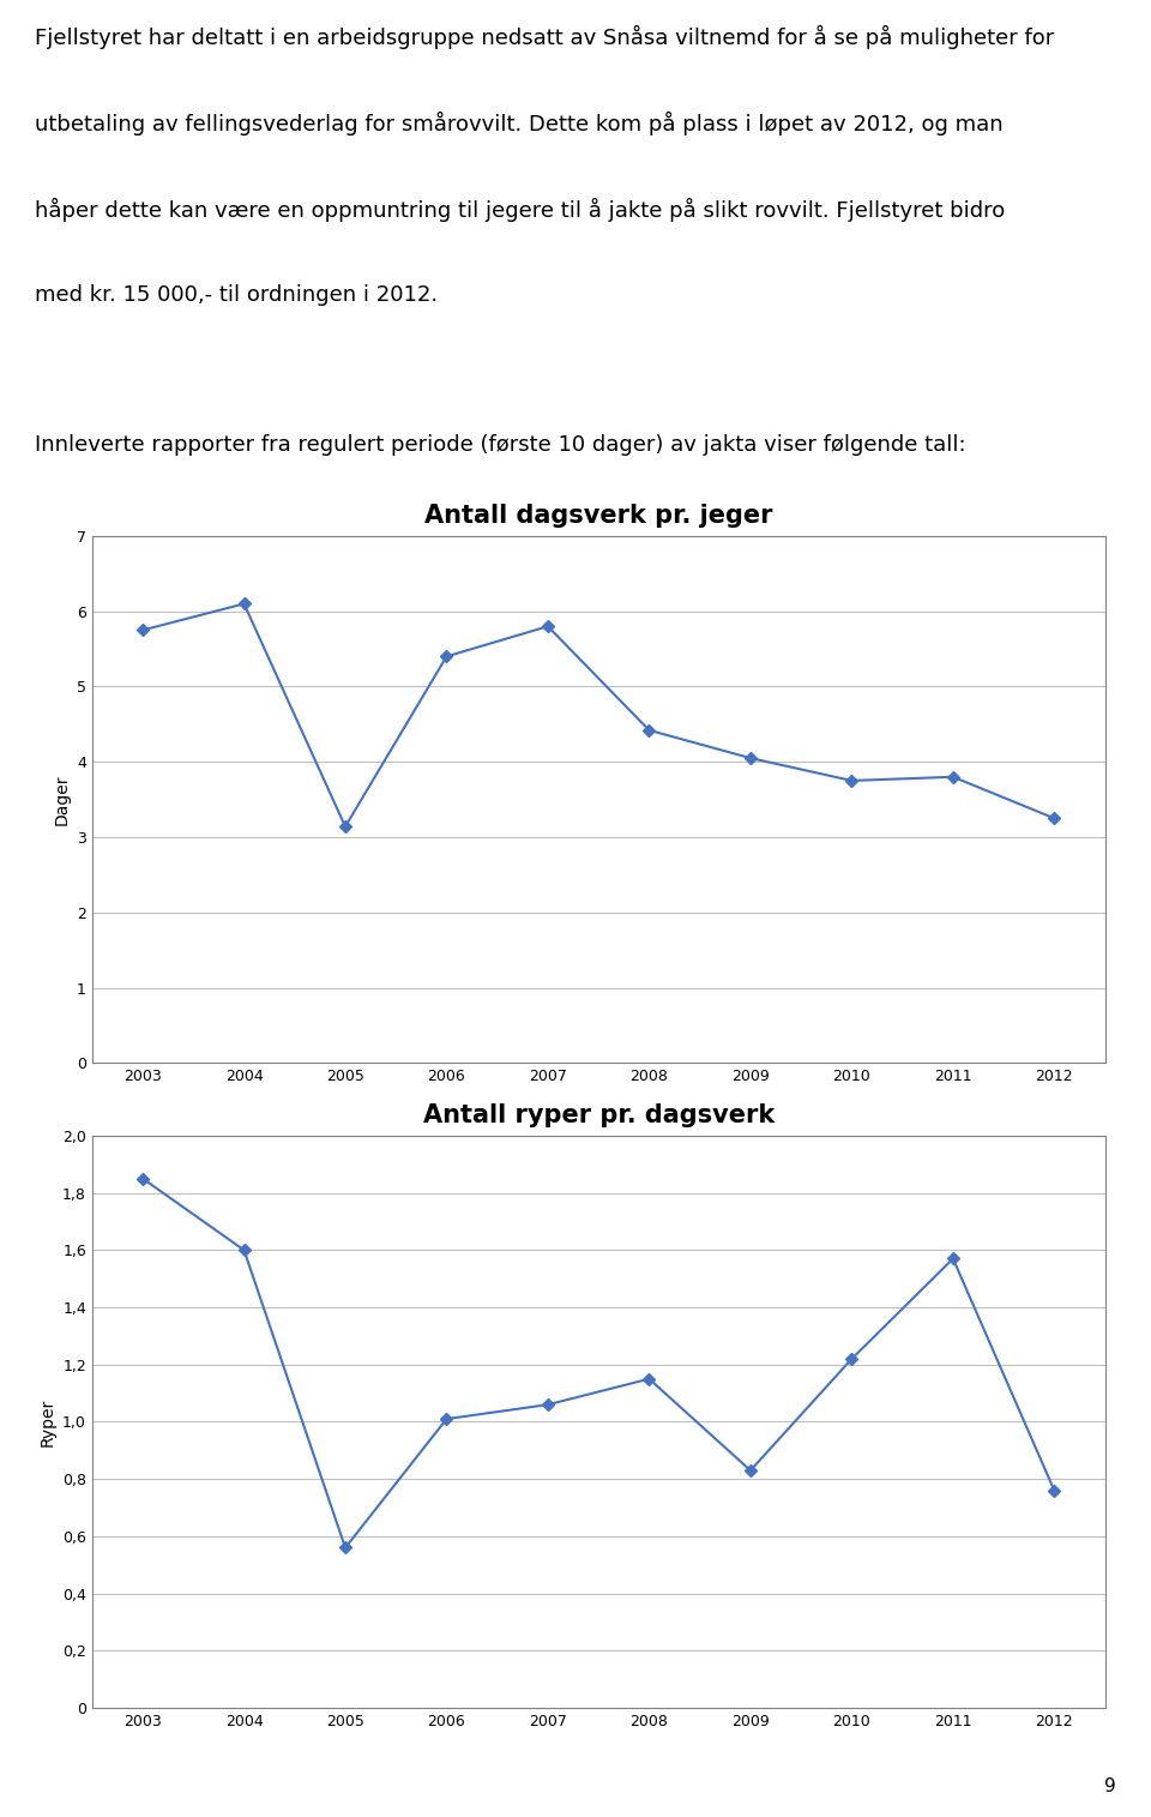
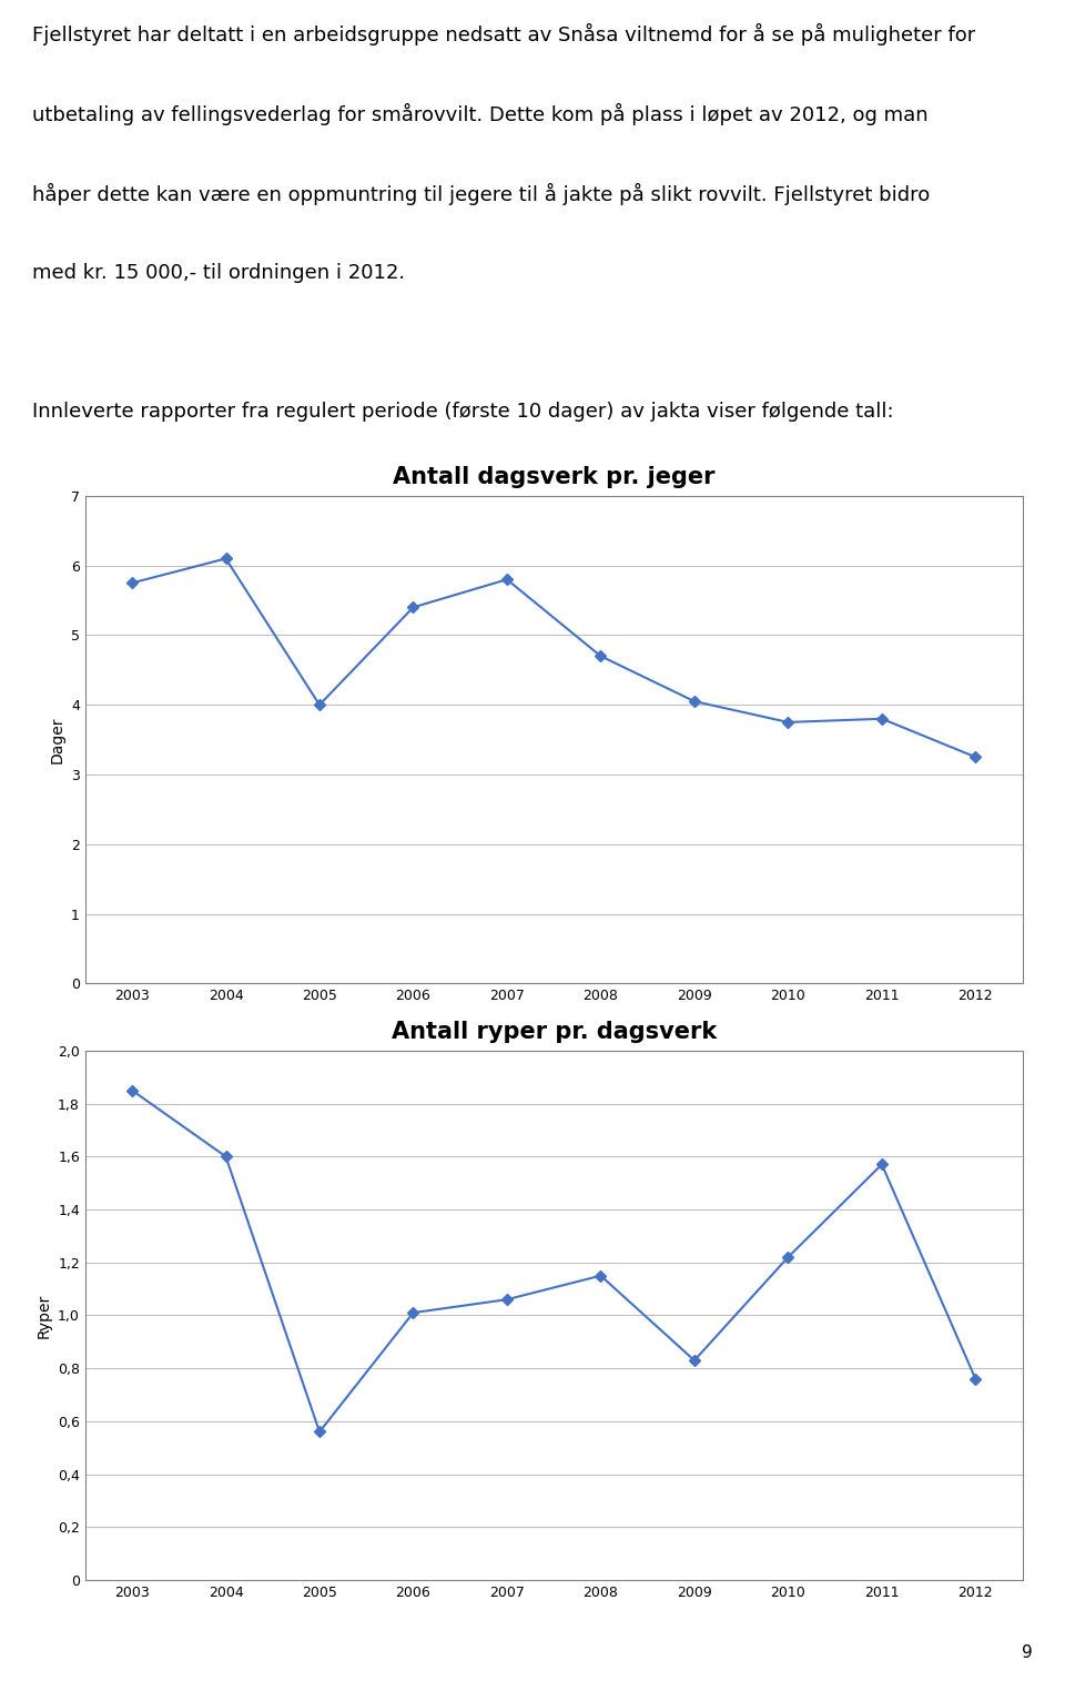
Antall dagsverk pr. jeger/2005: 3.14 -> 4.00
Antall dagsverk pr. jeger/2008: 4.42 -> 4.70
